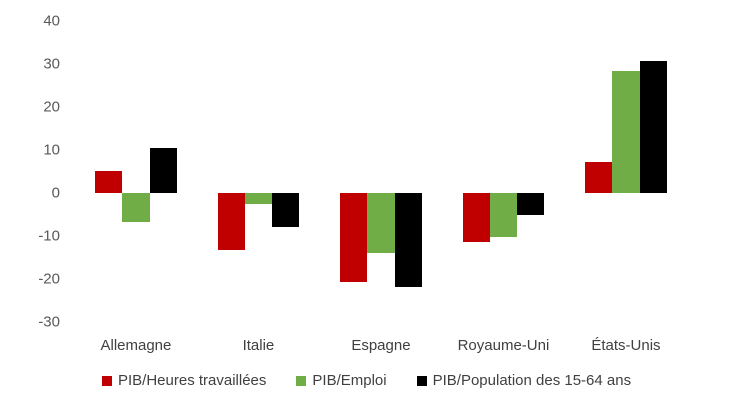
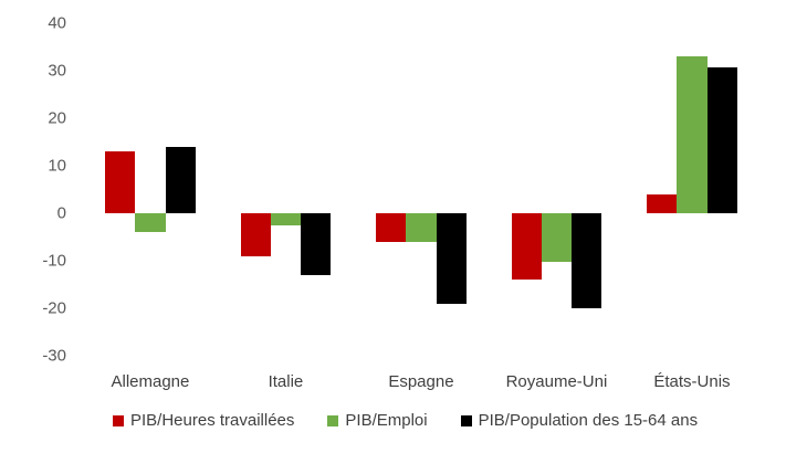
PIB/Heures travaillées/Allemagne: 5 -> 13
PIB/Emploi/Allemagne: -7 -> -4
PIB/Population des 15-64 ans/Allemagne: 10 -> 14
PIB/Heures travaillées/Italie: -13 -> -9
PIB/Population des 15-64 ans/Italie: -8 -> -13
PIB/Heures travaillées/Espagne: -21 -> -6
PIB/Emploi/Espagne: -14 -> -6
PIB/Population des 15-64 ans/Espagne: -22 -> -19
PIB/Heures travaillées/Royaume-Uni: -11 -> -14
PIB/Population des 15-64 ans/Royaume-Uni: -5 -> -20
PIB/Heures travaillées/États-Unis: 7 -> 4
PIB/Emploi/États-Unis: 28 -> 33
